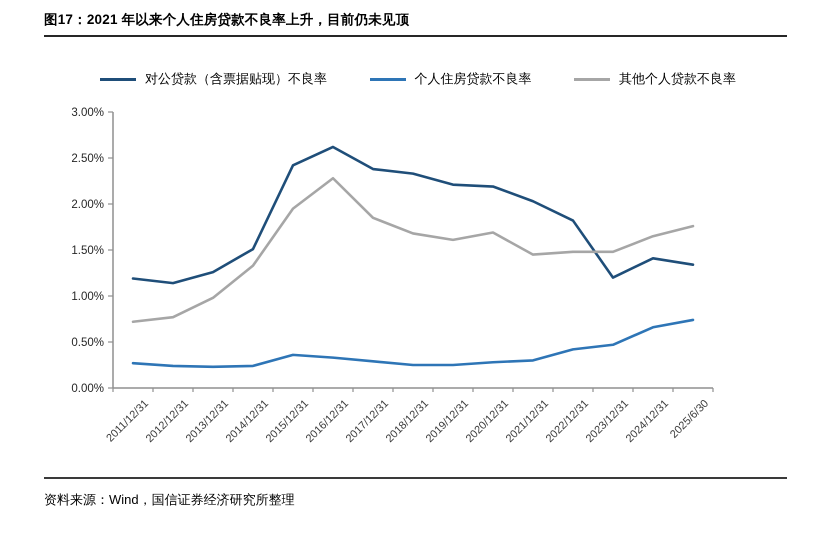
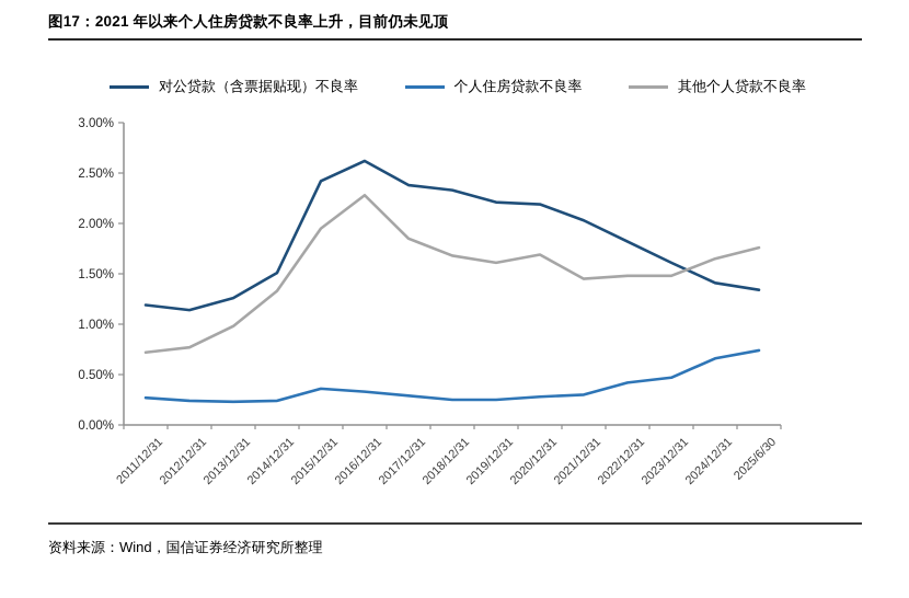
对公贷款（含票据贴现）不良率/2023/12/31: 1.2% -> 1.6%
